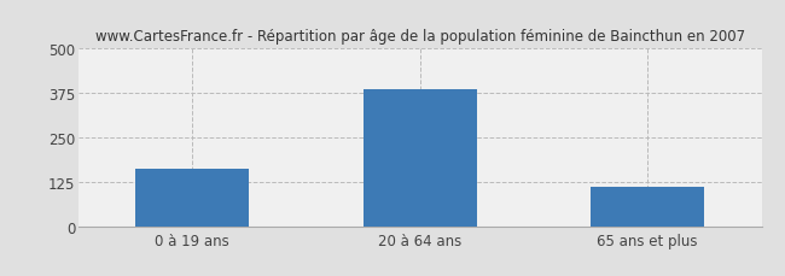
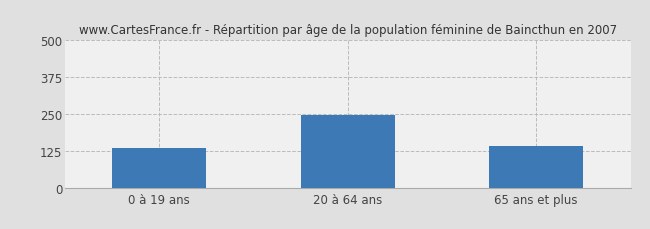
0 à 19 ans: 160 -> 135
20 à 64 ans: 385 -> 245
65 ans et plus: 110 -> 140
